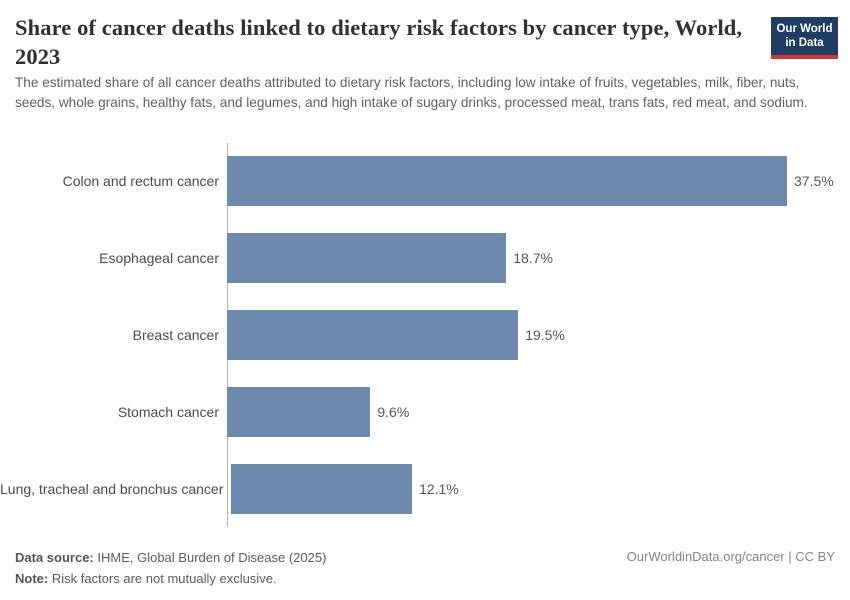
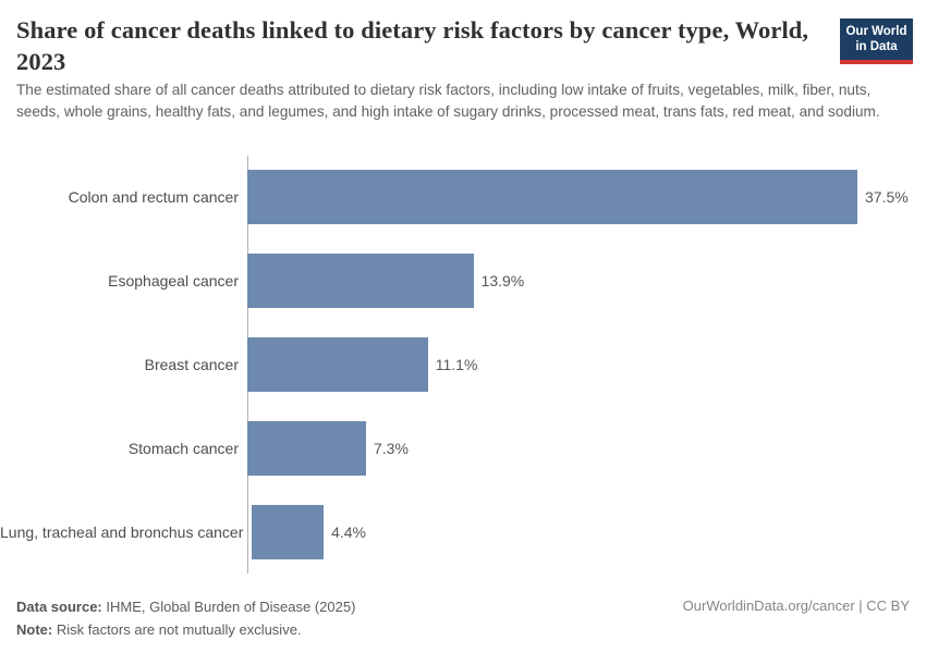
Esophageal cancer: 18.7% -> 13.9%
Breast cancer: 19.5% -> 11.1%
Stomach cancer: 9.6% -> 7.3%
Lung, tracheal and bronchus cancer: 12.1% -> 4.4%
